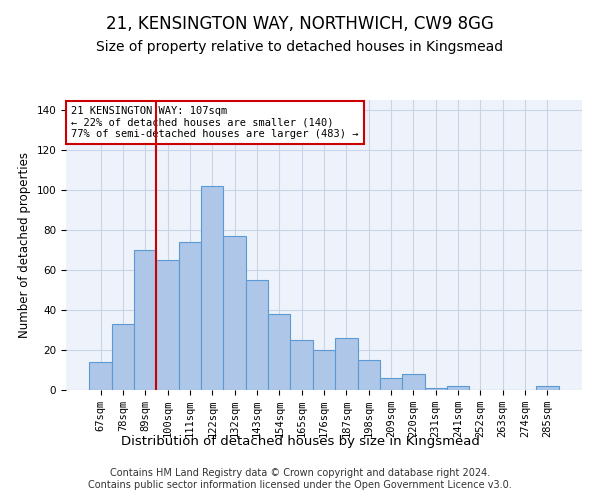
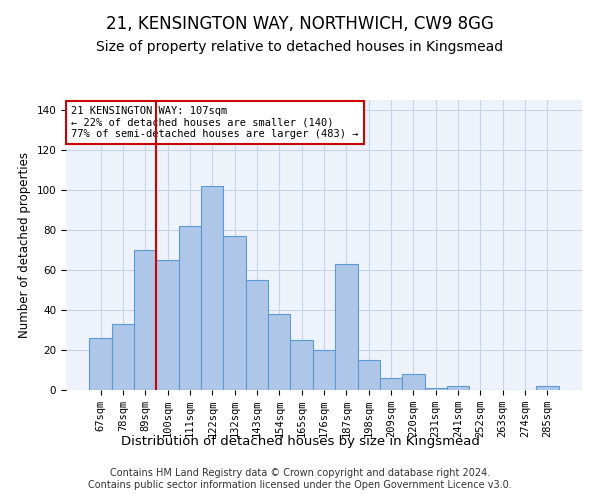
67sqm: 14 -> 26
111sqm: 74 -> 82
187sqm: 26 -> 63
